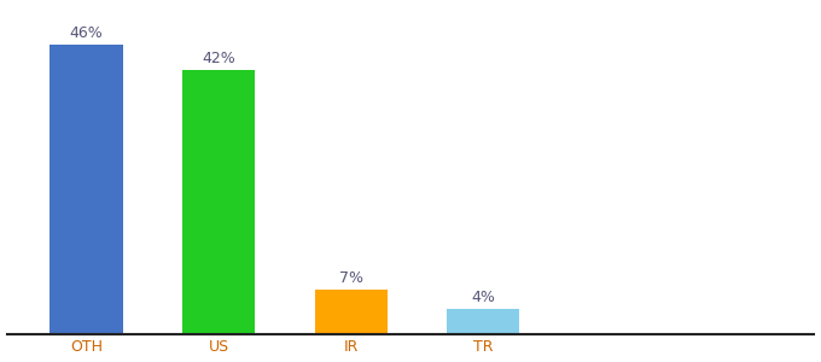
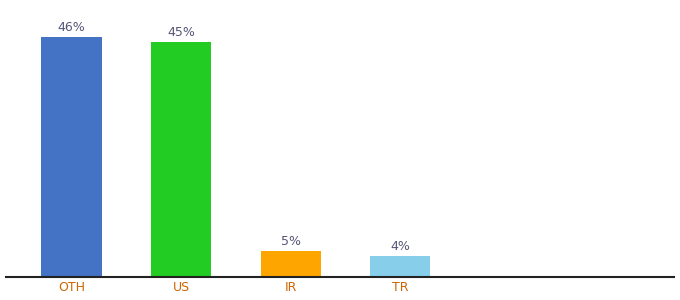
US: 42% -> 45%
IR: 7% -> 5%
